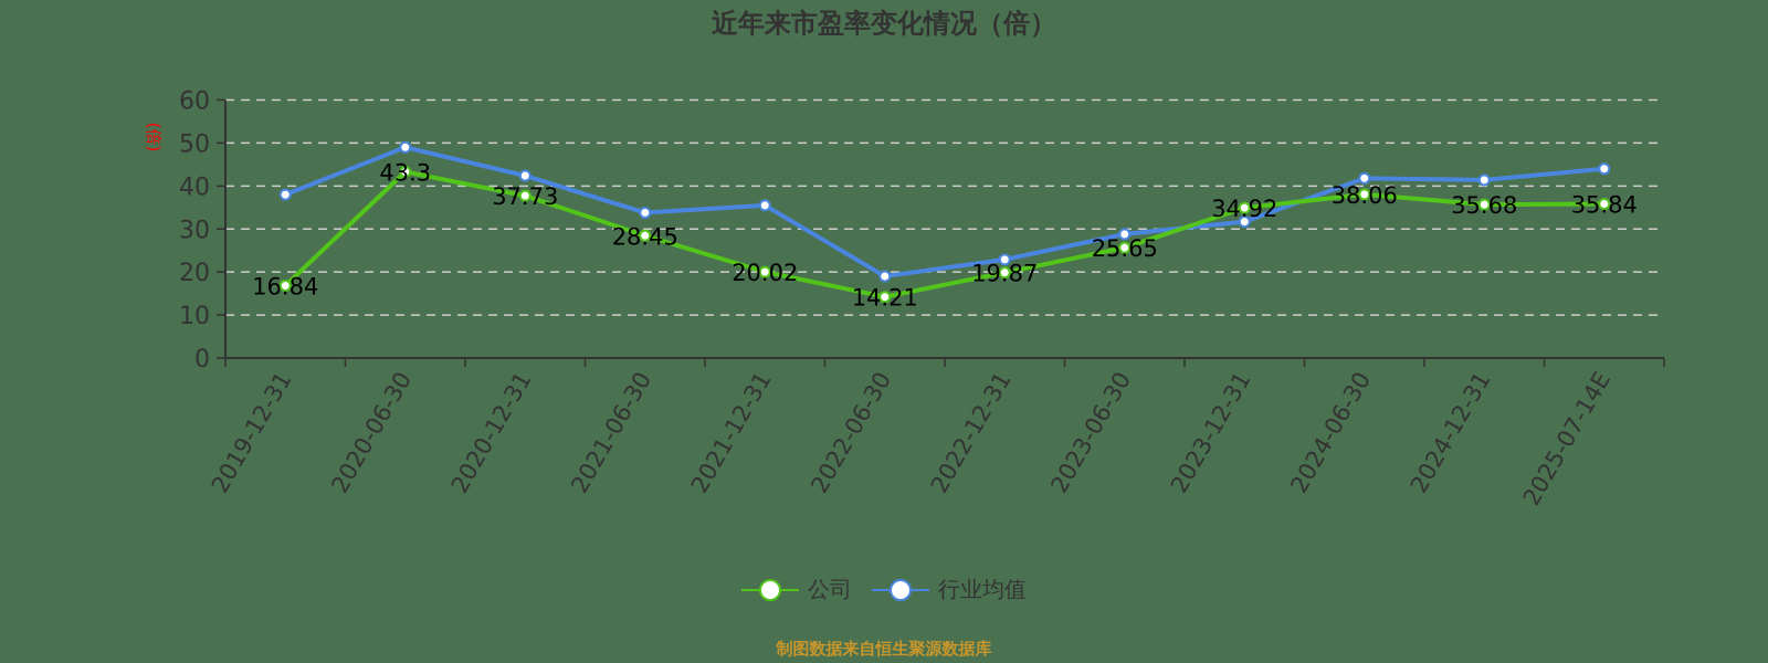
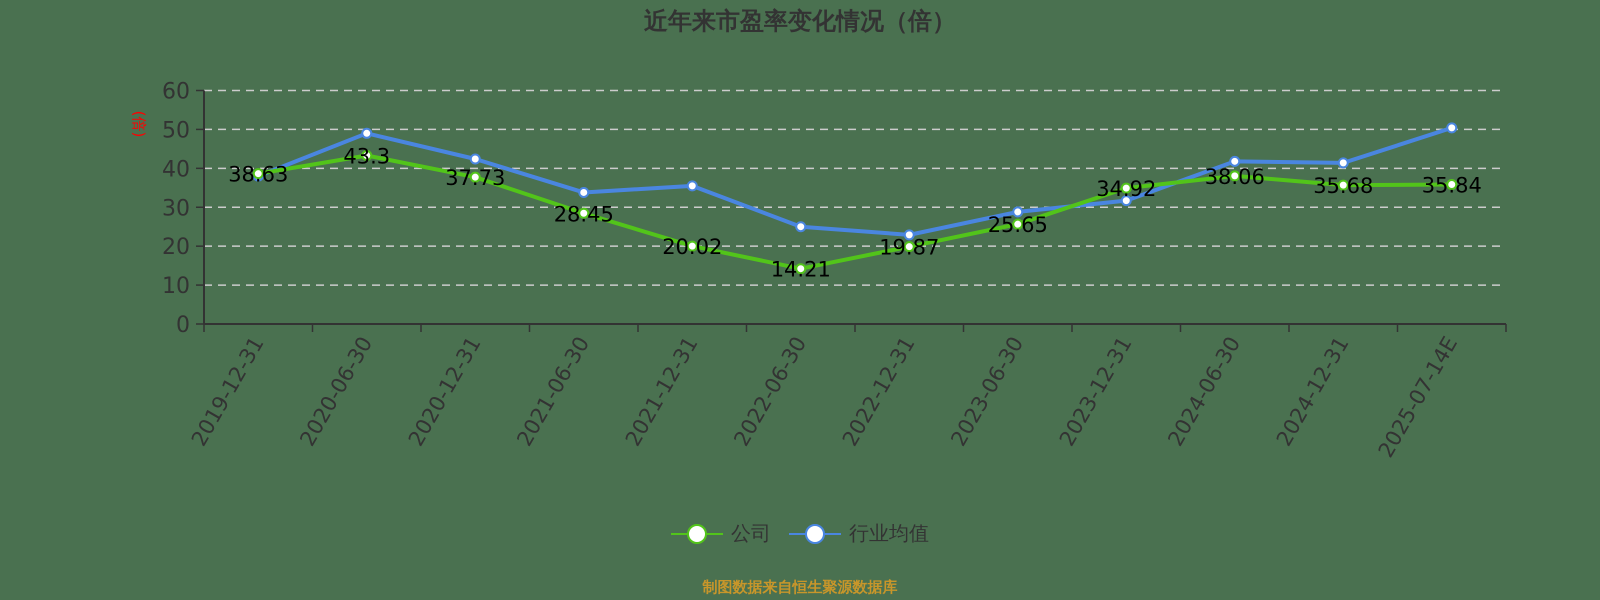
公司/2019-12-31: 16.84 -> 38.63
行业均值/2022-06-30: 19 -> 25
行业均值/2025-07-14E: 44 -> 50
